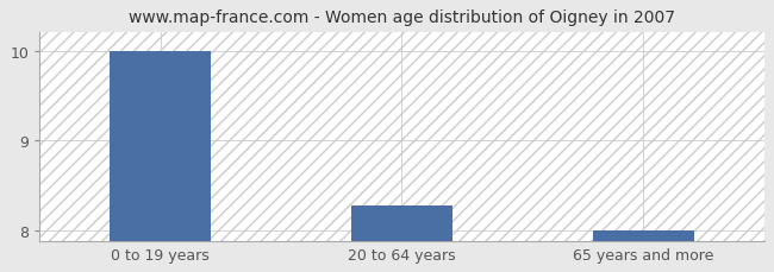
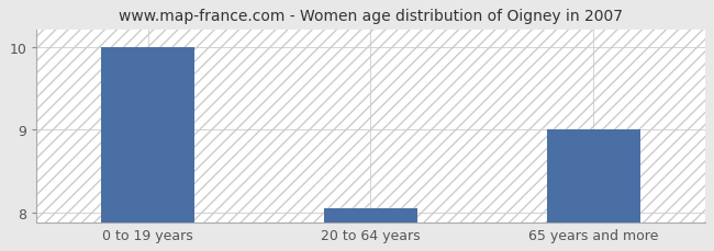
20 to 64 years: 8.28 -> 8.05
65 years and more: 8.00 -> 9.00
